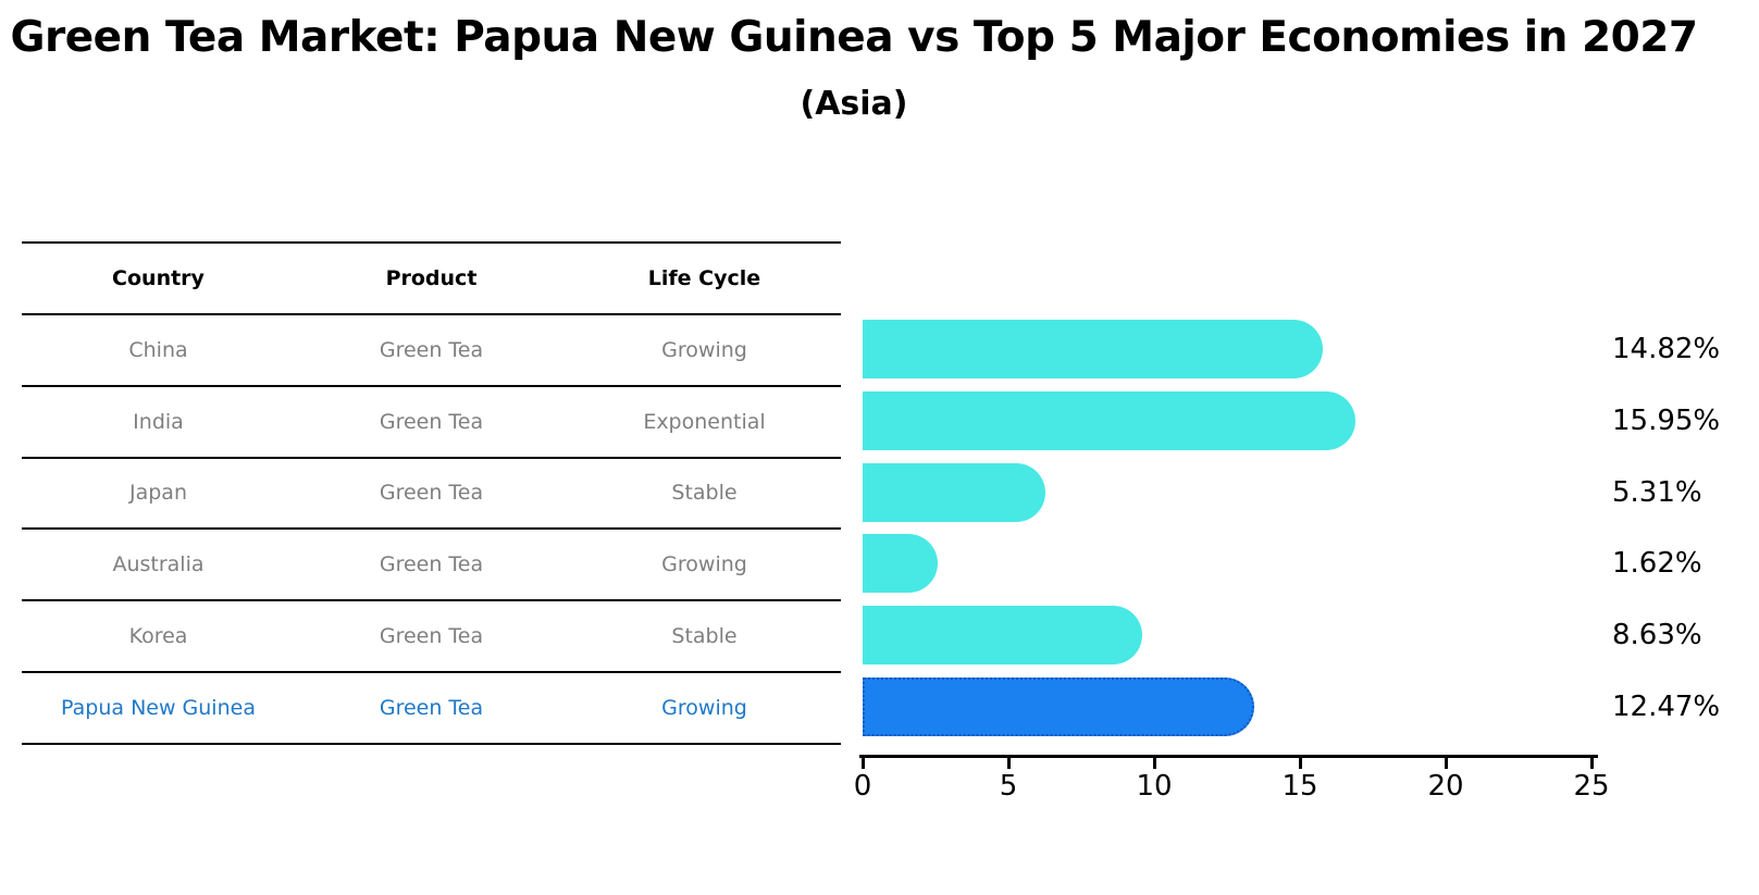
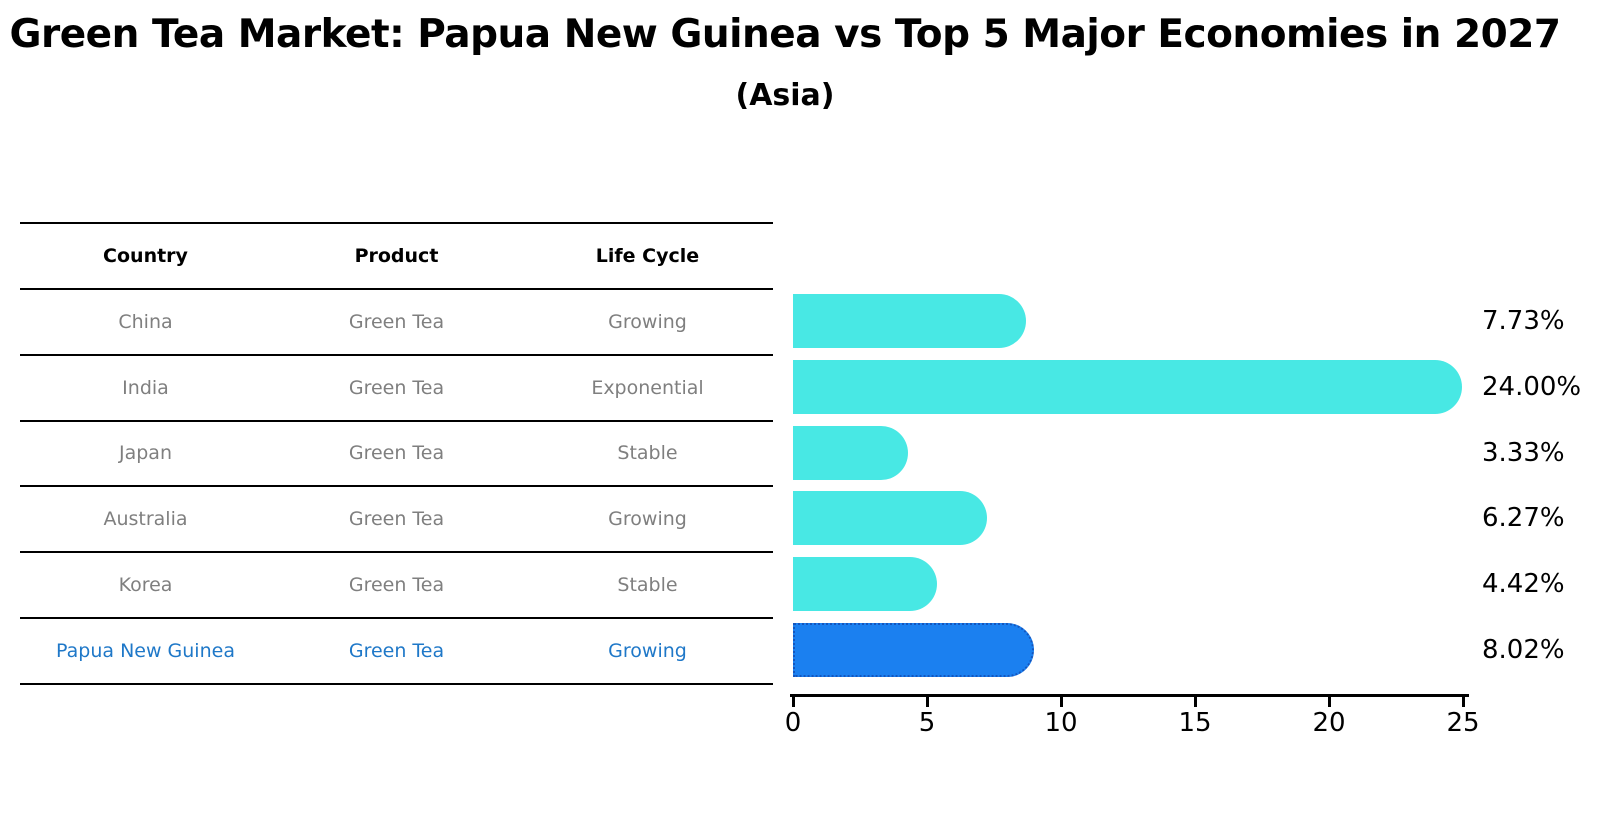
China: 14.82% -> 7.73%
India: 15.95% -> 24.00%
Japan: 5.31% -> 3.33%
Australia: 1.62% -> 6.27%
Korea: 8.63% -> 4.42%
Papua New Guinea: 12.47% -> 8.02%
